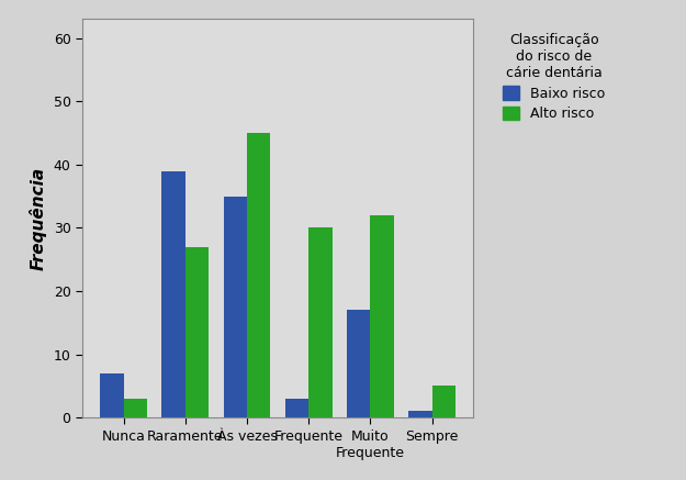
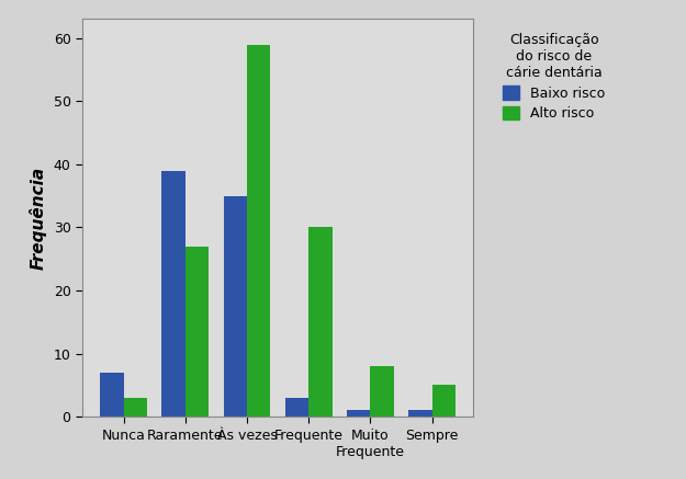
Alto risco/Às vezes: 45 -> 59
Baixo risco/Muito Frequente: 17 -> 1
Alto risco/Muito Frequente: 32 -> 8
